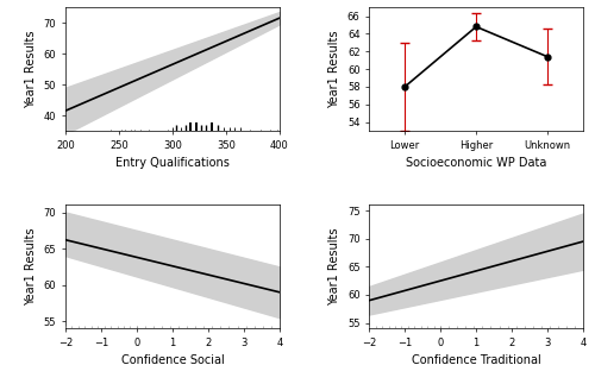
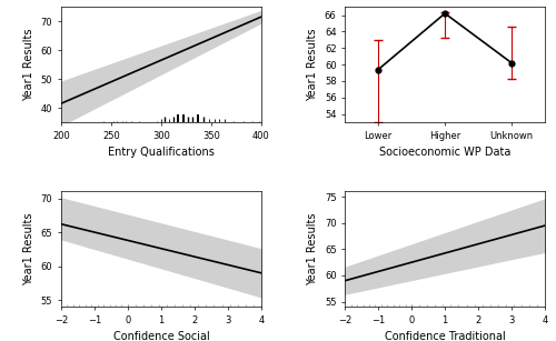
Lower: 58.0 -> 59.4
Higher: 64.8 -> 66.2
Unknown: 61.4 -> 60.2
